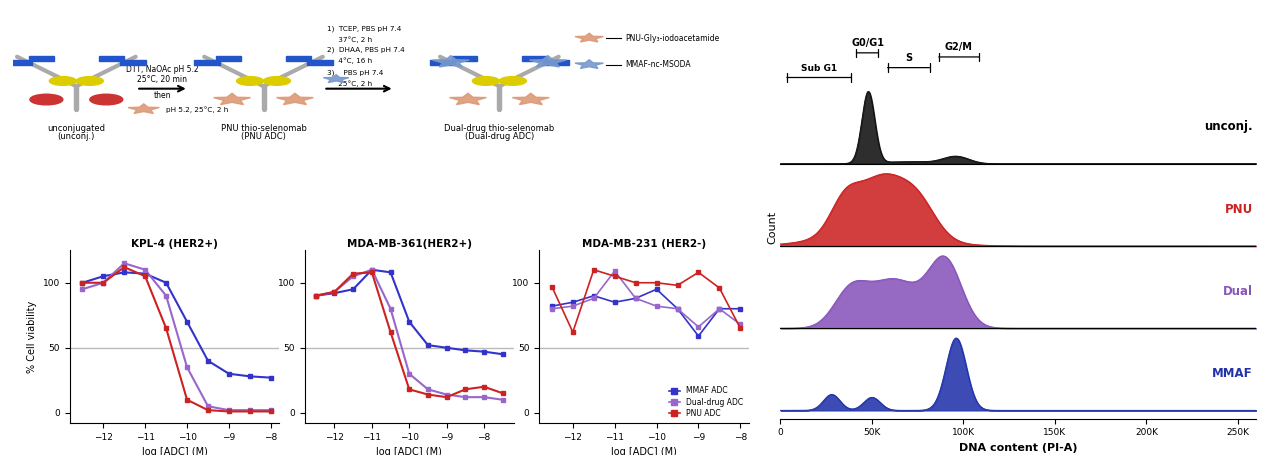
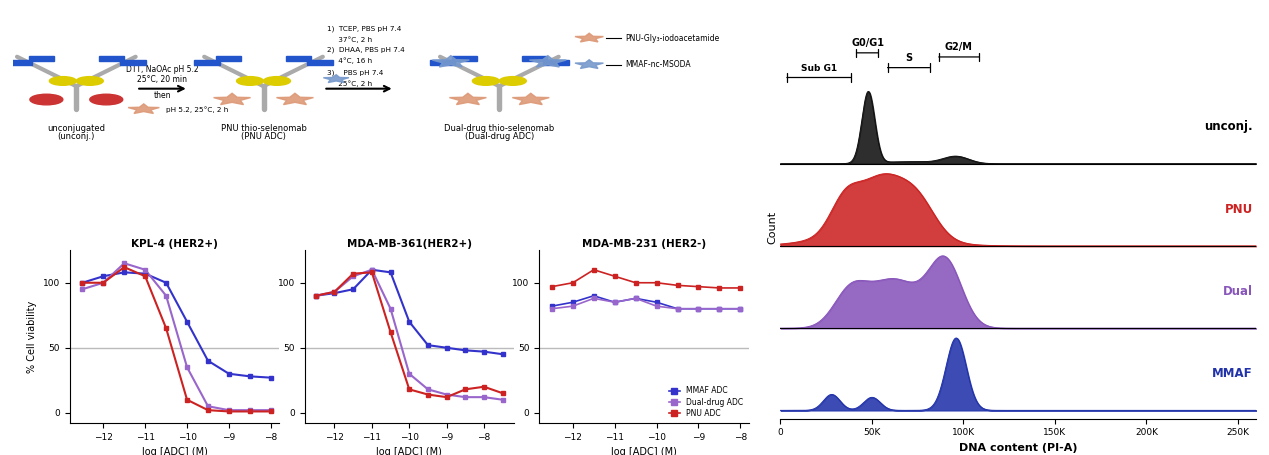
MDA-MB-231 (HER2-)/PNU ADC/−12: 62 -> 100
MDA-MB-231 (HER2-)/Dual-drug ADC/−11: 109 -> 85
MDA-MB-231 (HER2-)/MMAF ADC/−10: 95 -> 85
MDA-MB-231 (HER2-)/MMAF ADC/−9: 59 -> 80
MDA-MB-231 (HER2-)/Dual-drug ADC/−9: 66 -> 80
MDA-MB-231 (HER2-)/PNU ADC/−9: 108 -> 97
MDA-MB-231 (HER2-)/Dual-drug ADC/−8: 68 -> 80
MDA-MB-231 (HER2-)/PNU ADC/−8: 65 -> 96
